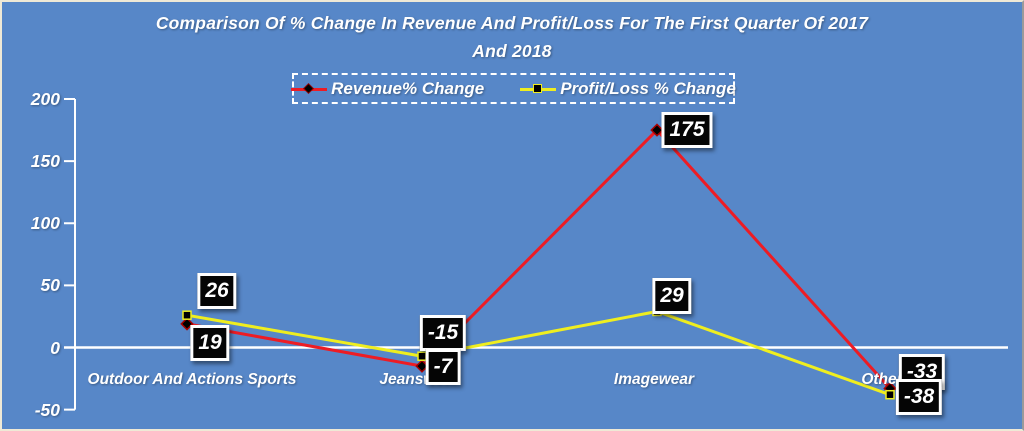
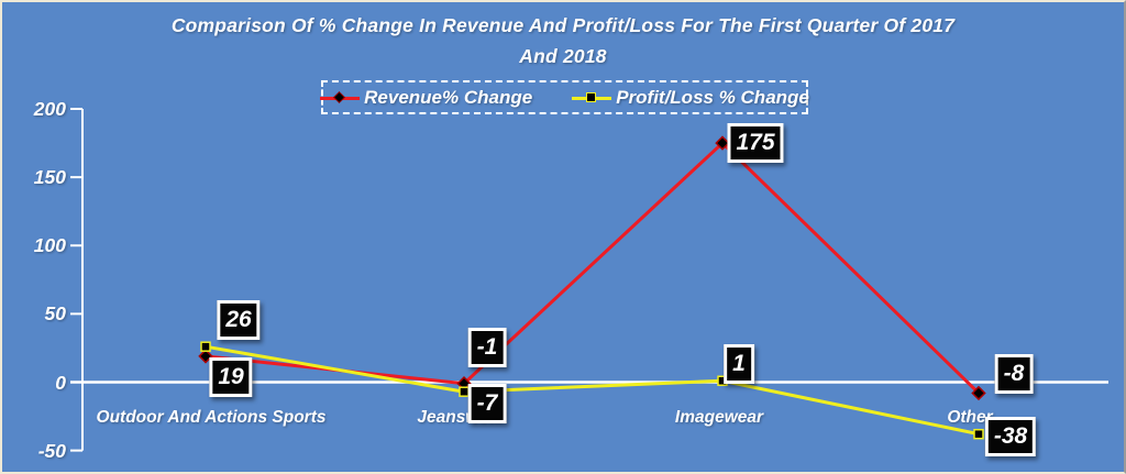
Revenue% Change/Jeanswear: -15 -> -1
Profit/Loss % Change/Imagewear: 29 -> 1
Revenue% Change/Other: -33 -> -8
